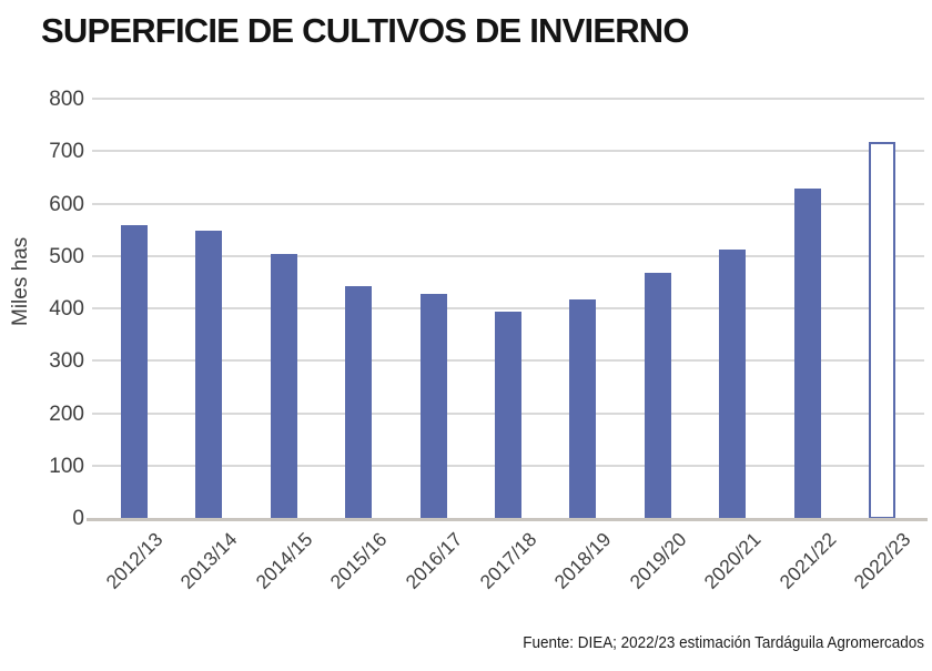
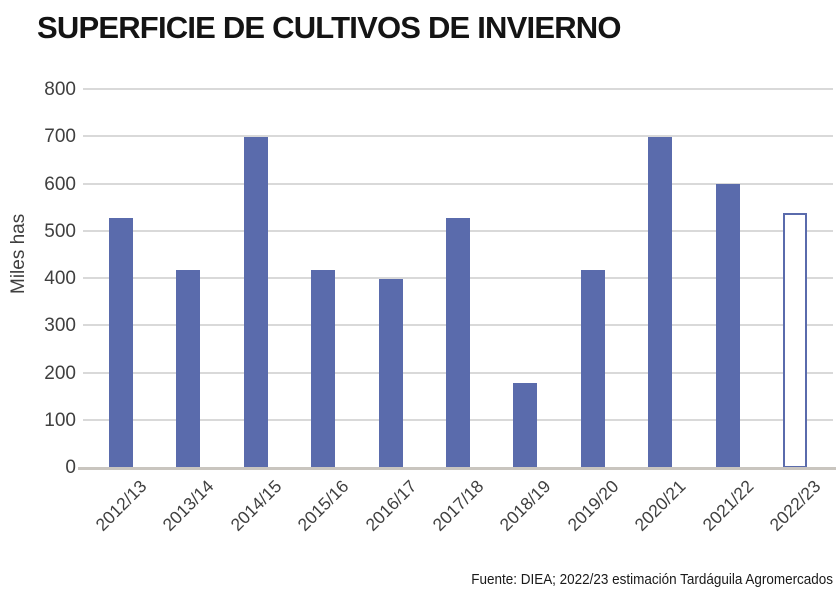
2012/13: 560 -> 530
2013/14: 550 -> 420
2014/15: 500 -> 700
2015/16: 440 -> 420
2016/17: 430 -> 400
2017/18: 400 -> 530
2018/19: 420 -> 180
2019/20: 470 -> 420
2020/21: 520 -> 700
2021/22: 630 -> 600
2022/23: 720 -> 540
